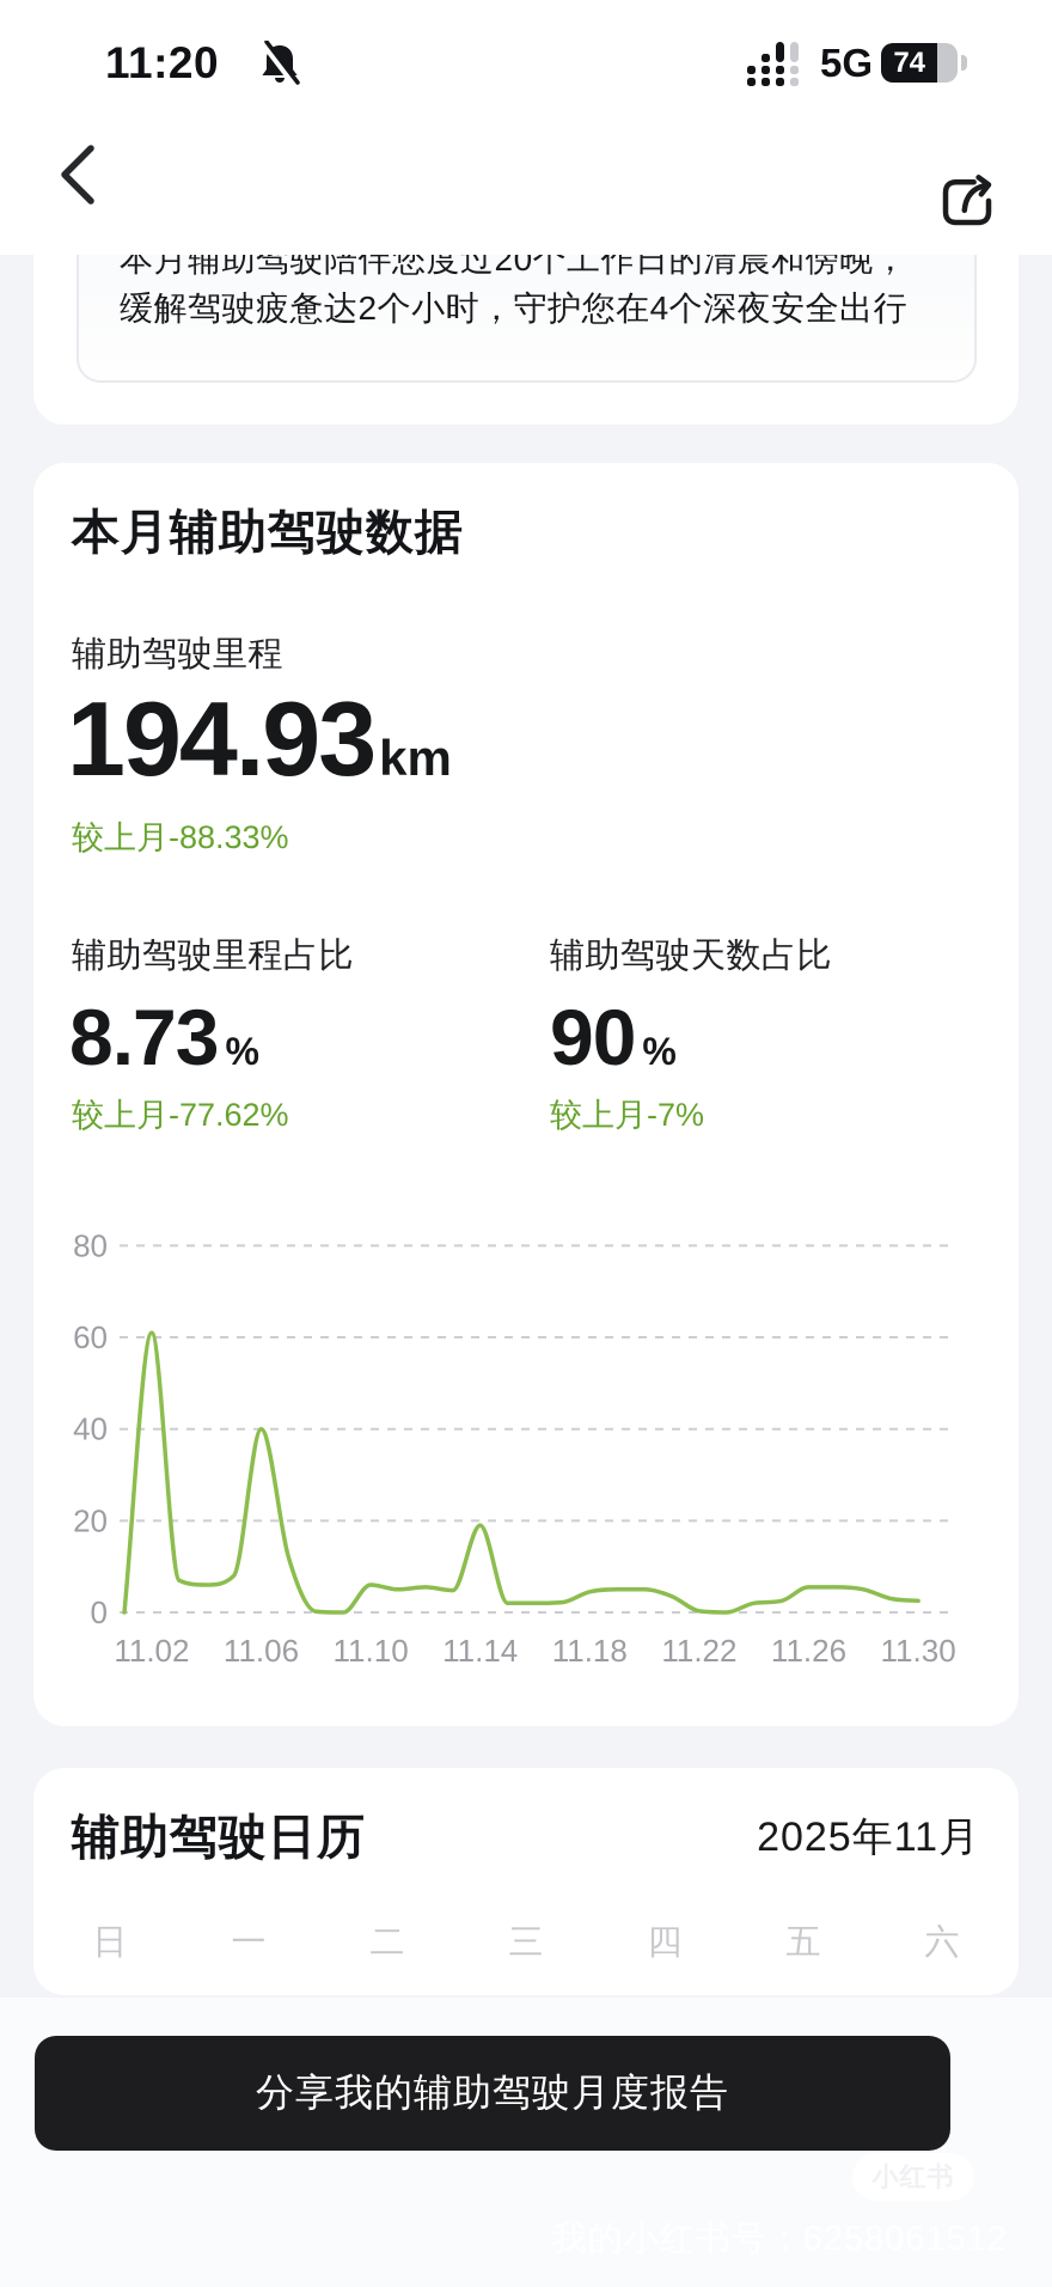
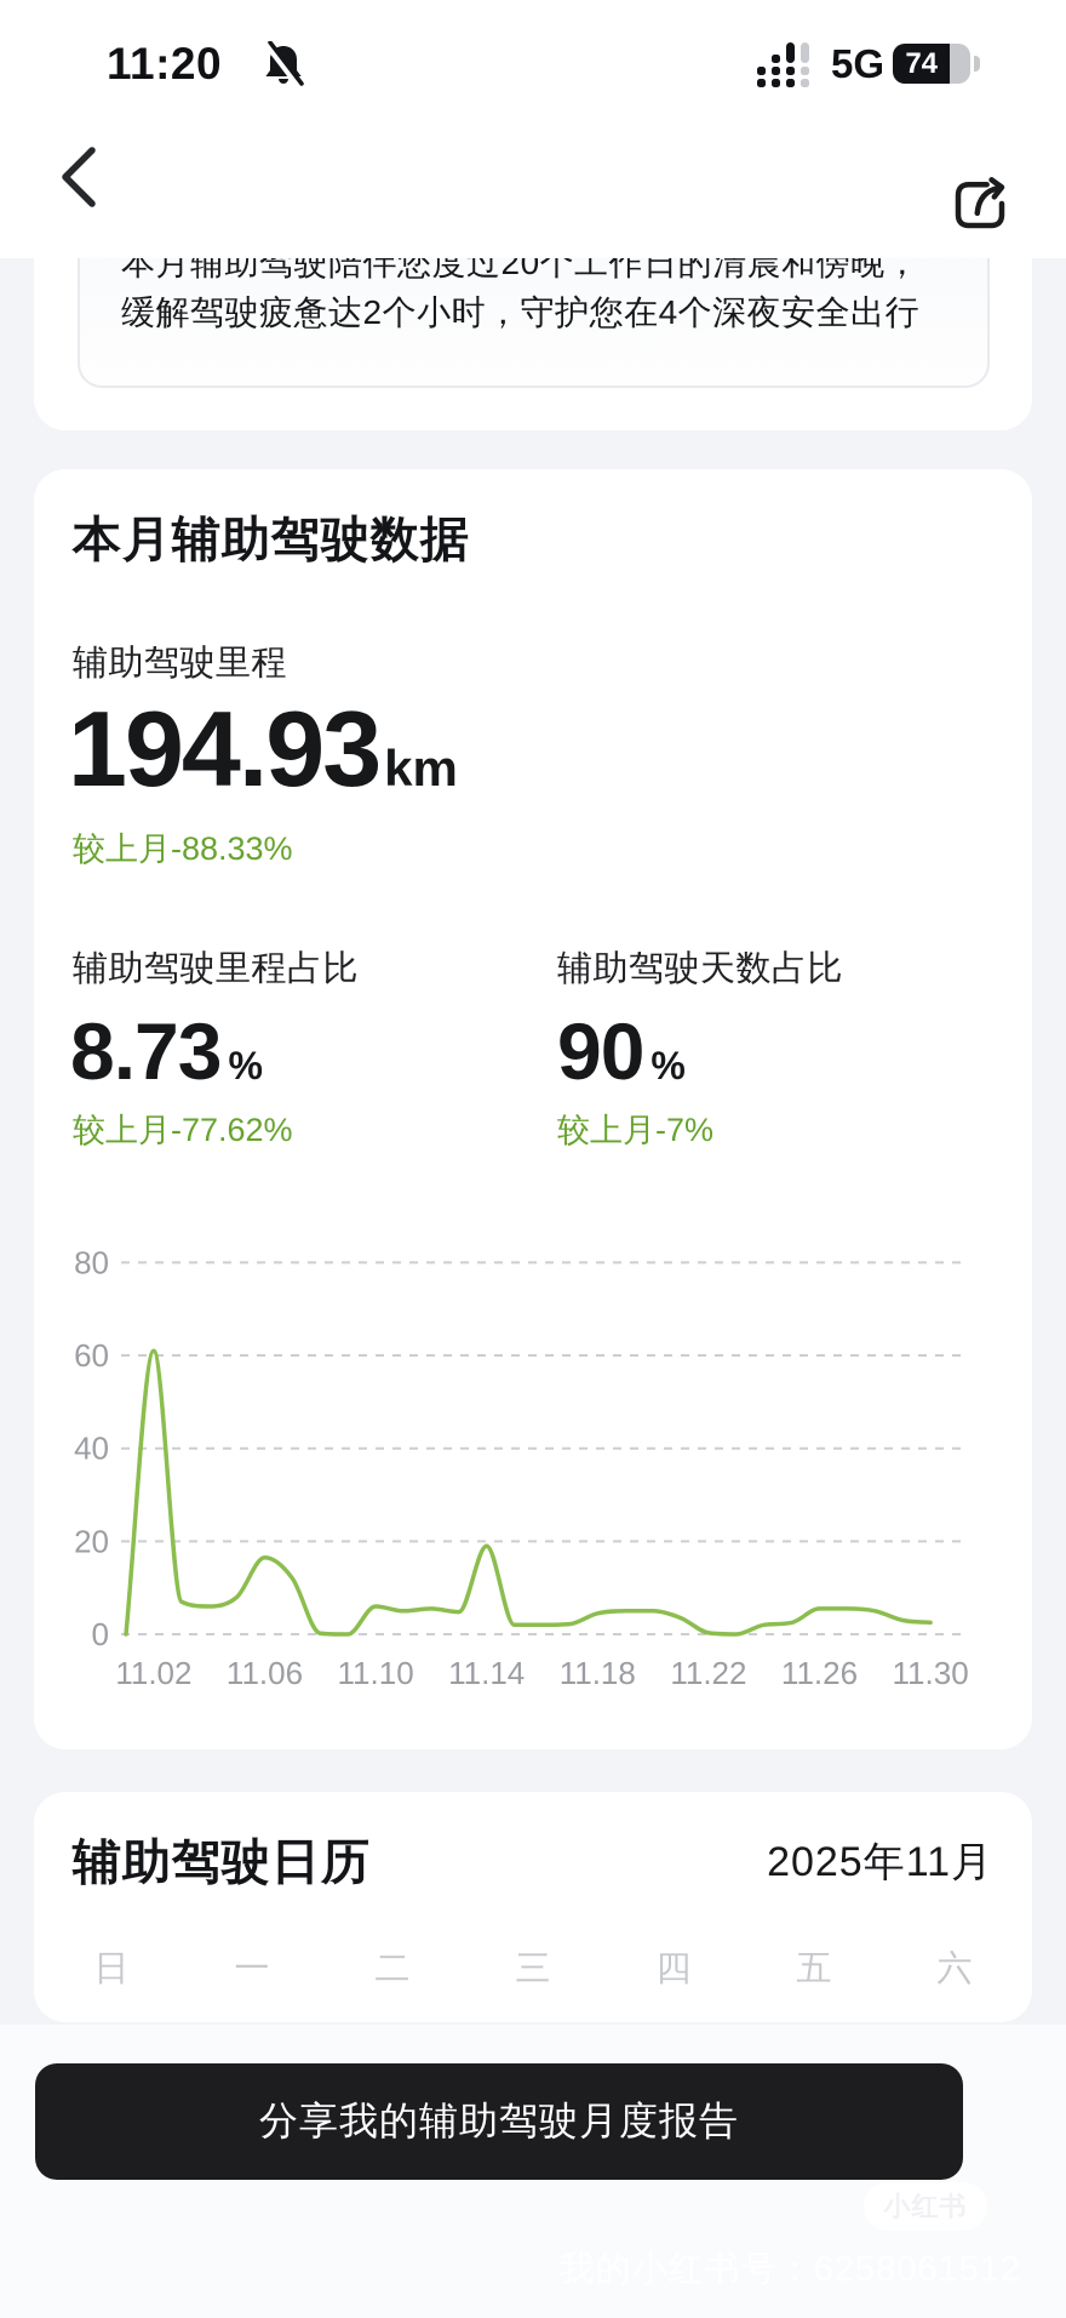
11.06: 40 -> 16
